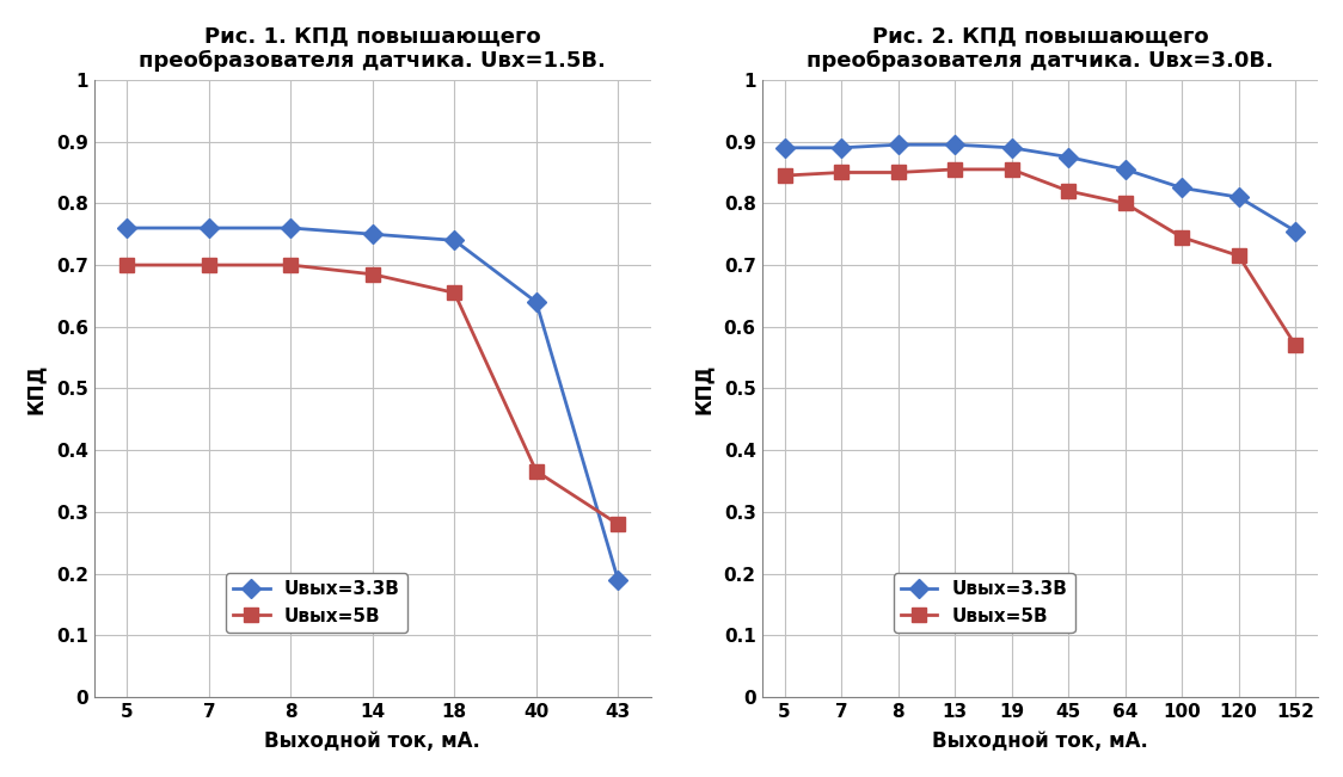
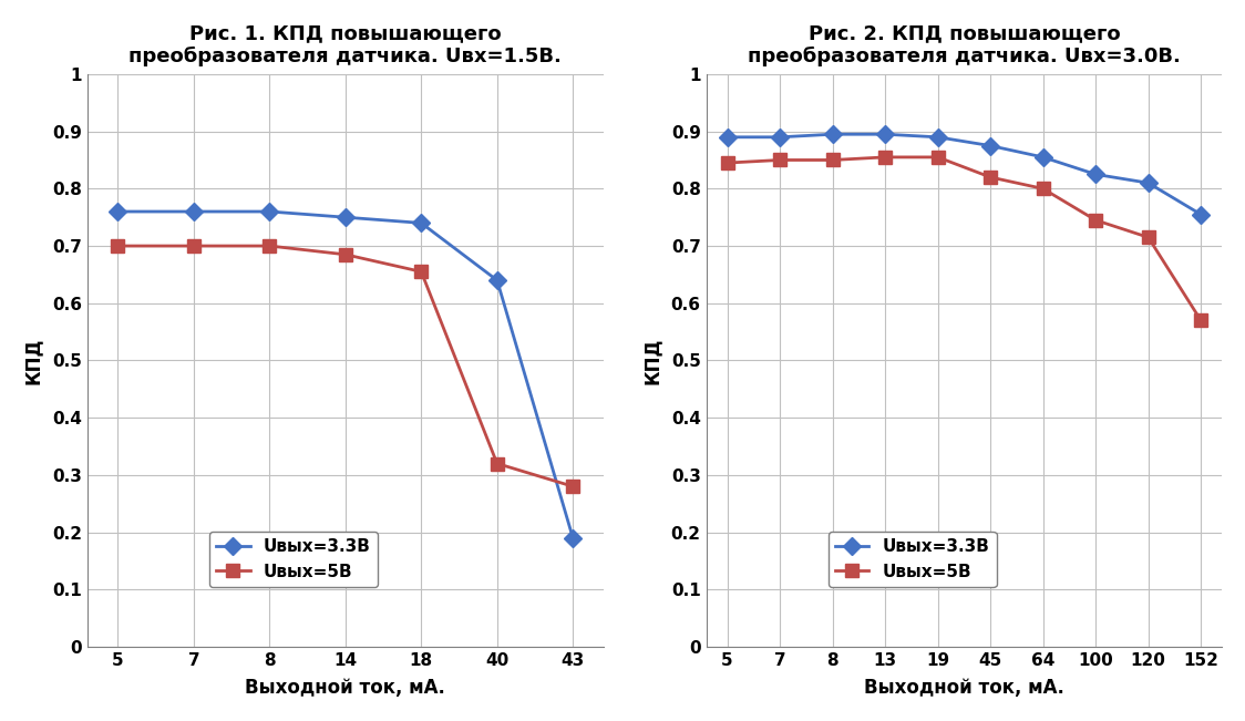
Рис. 1. КПД повышающего преобразователя датчика. Uвх=1.5В./Uвых=5В/40: 0.366 -> 0.320
